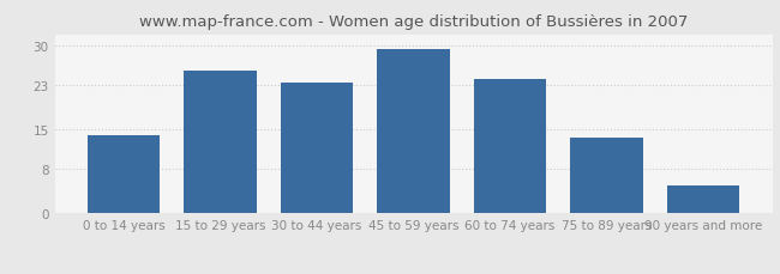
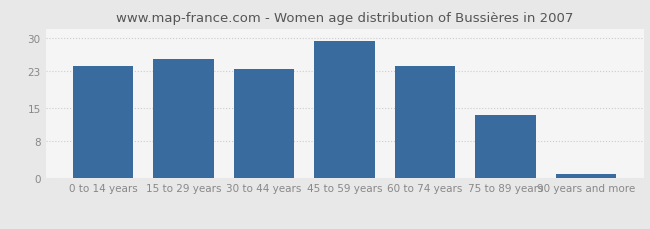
0 to 14 years: 14.0 -> 24.0
90 years and more: 5.0 -> 1.0
